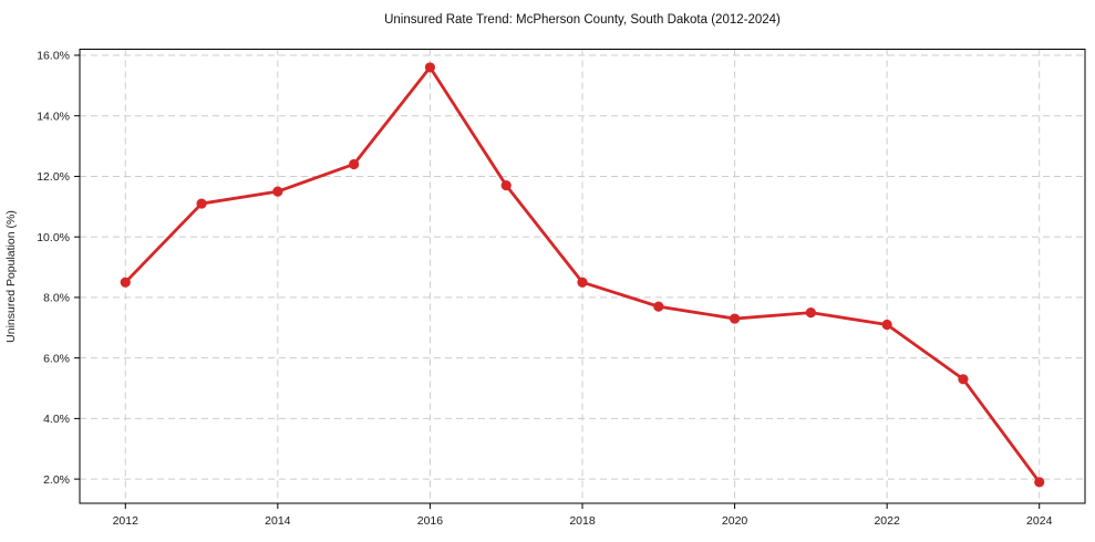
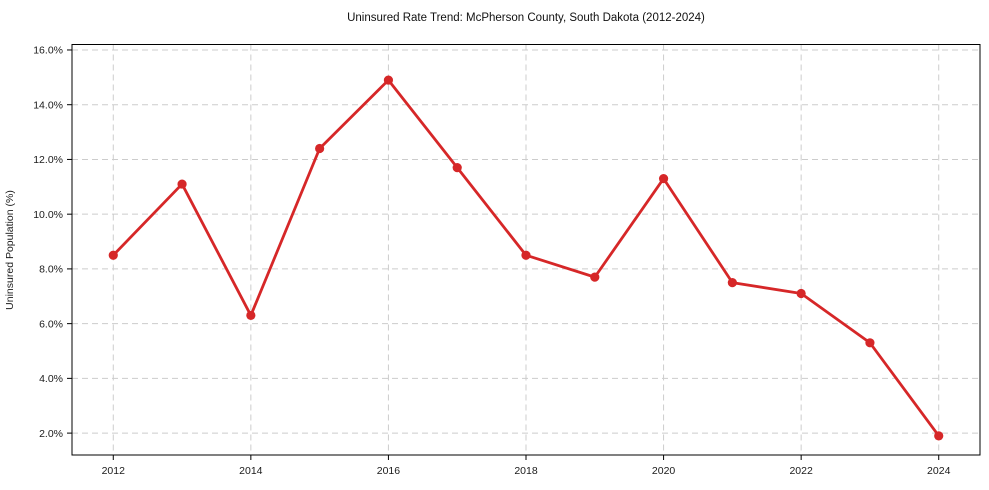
2014: 11.5% -> 6.3%
2016: 15.6% -> 14.9%
2020: 7.3% -> 11.3%
